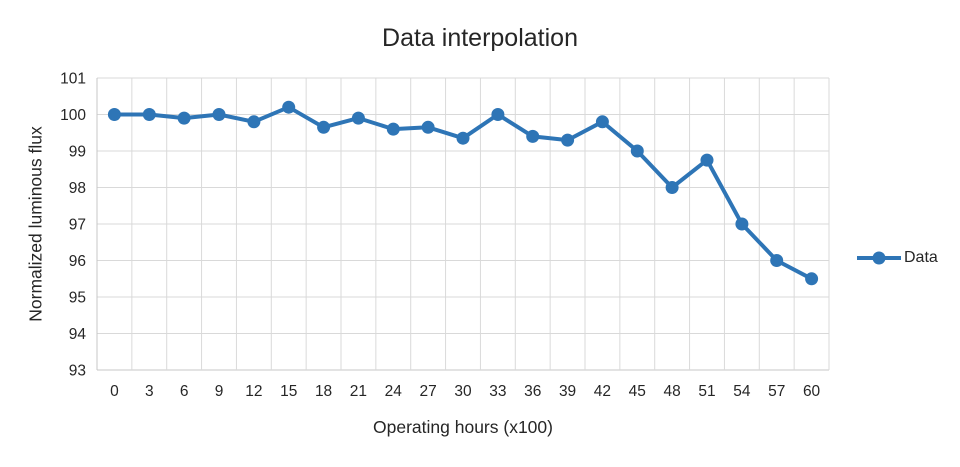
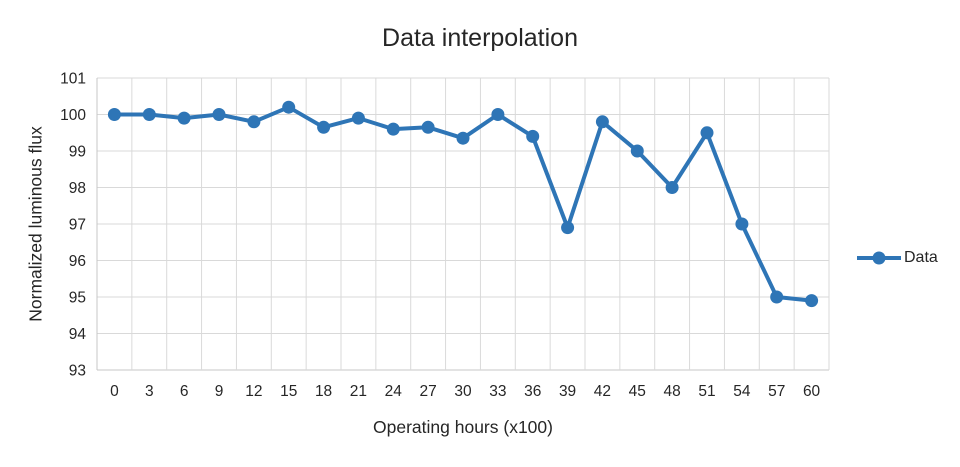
39: 99.3 -> 96.9
51: 98.8 -> 99.5
57: 96.0 -> 95.0
60: 95.5 -> 94.9
